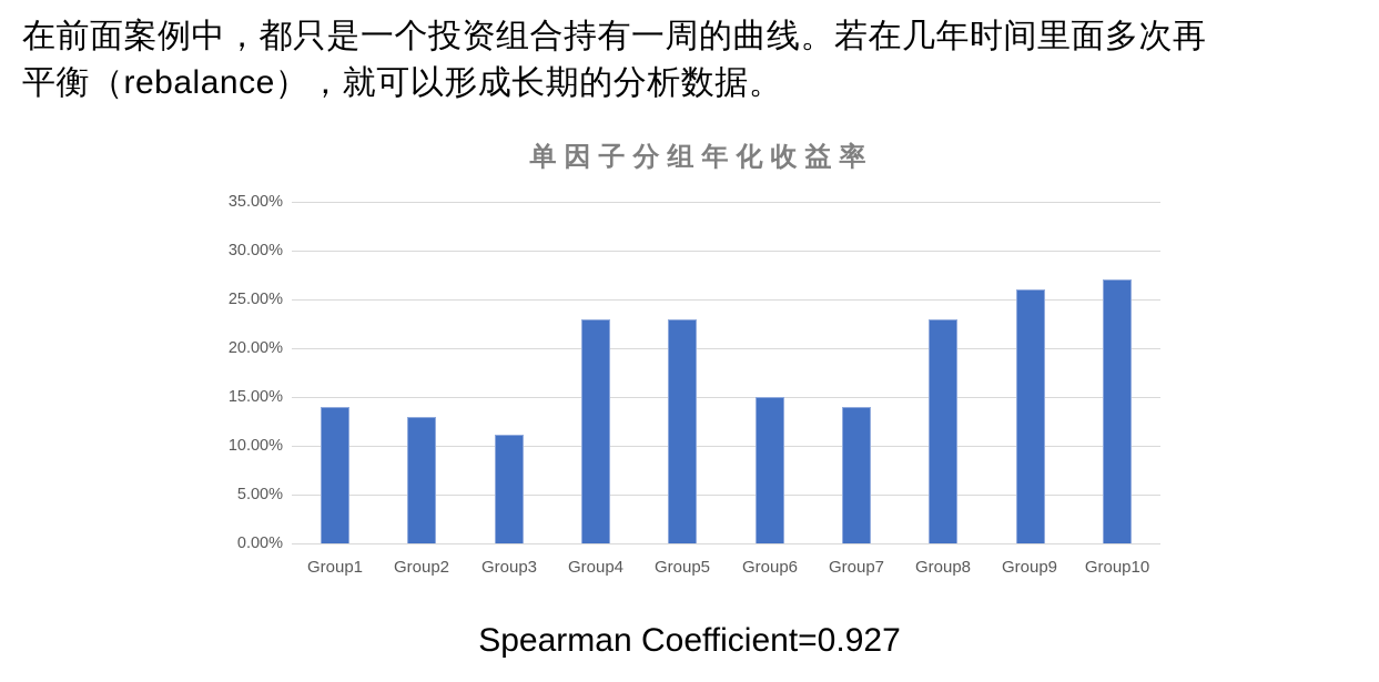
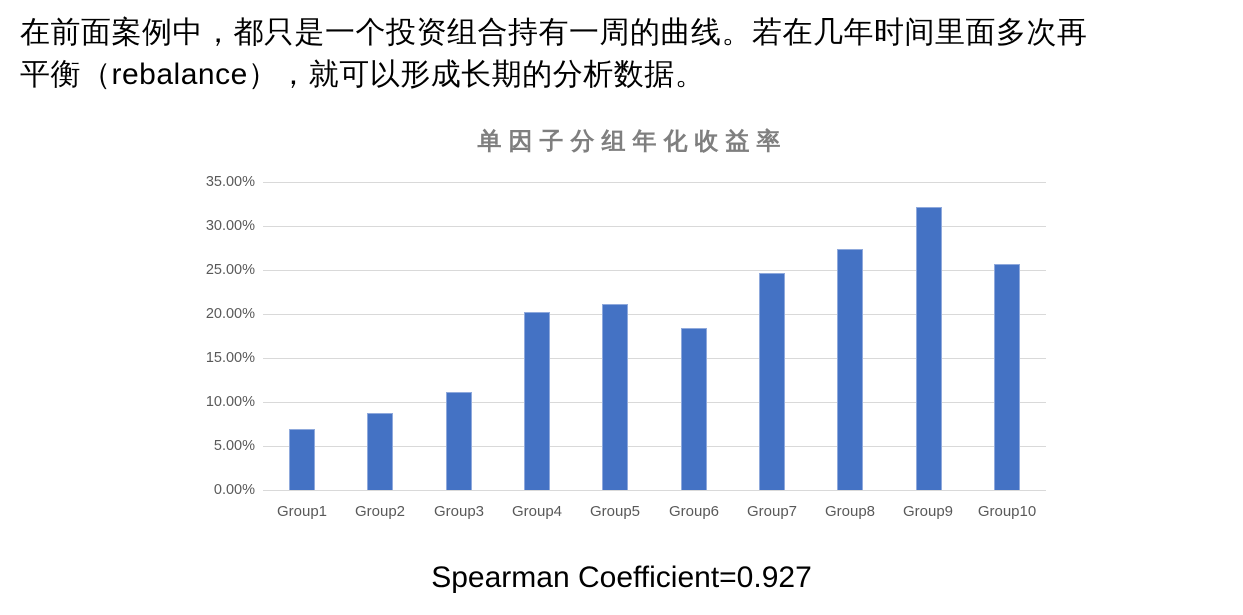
Group1: 14% -> 7%
Group2: 13% -> 9%
Group4: 23% -> 20%
Group5: 23% -> 21%
Group6: 15% -> 18%
Group7: 14% -> 25%
Group8: 23% -> 27%
Group9: 26% -> 32%
Group10: 27% -> 26%
